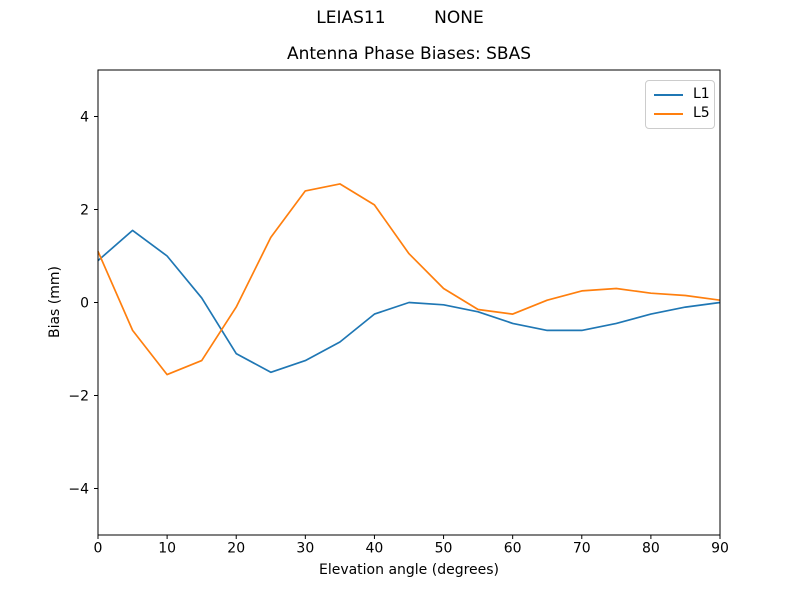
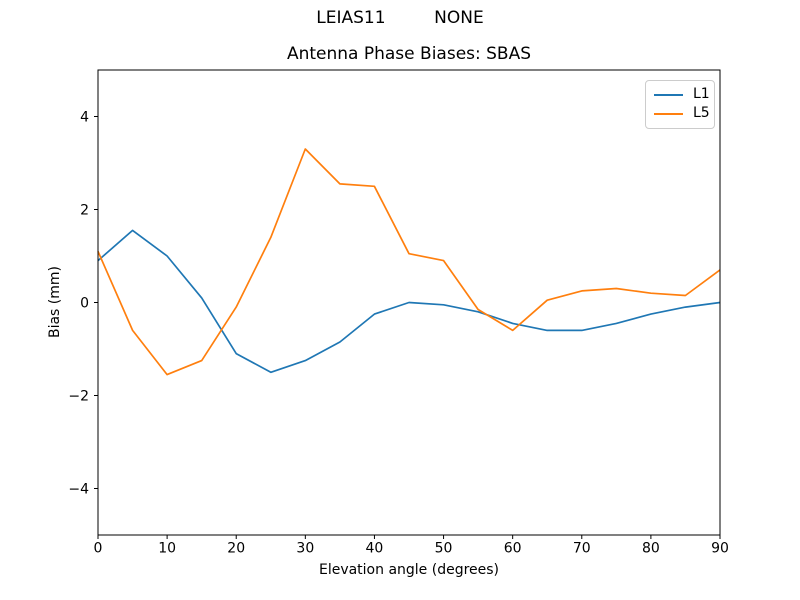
L5/30: 2.4 -> 3.3
L5/40: 2.1 -> 2.5
L5/50: 0.3 -> 0.9
L5/60: -0.2 -> -0.6
L5/90: 0.1 -> 0.7
